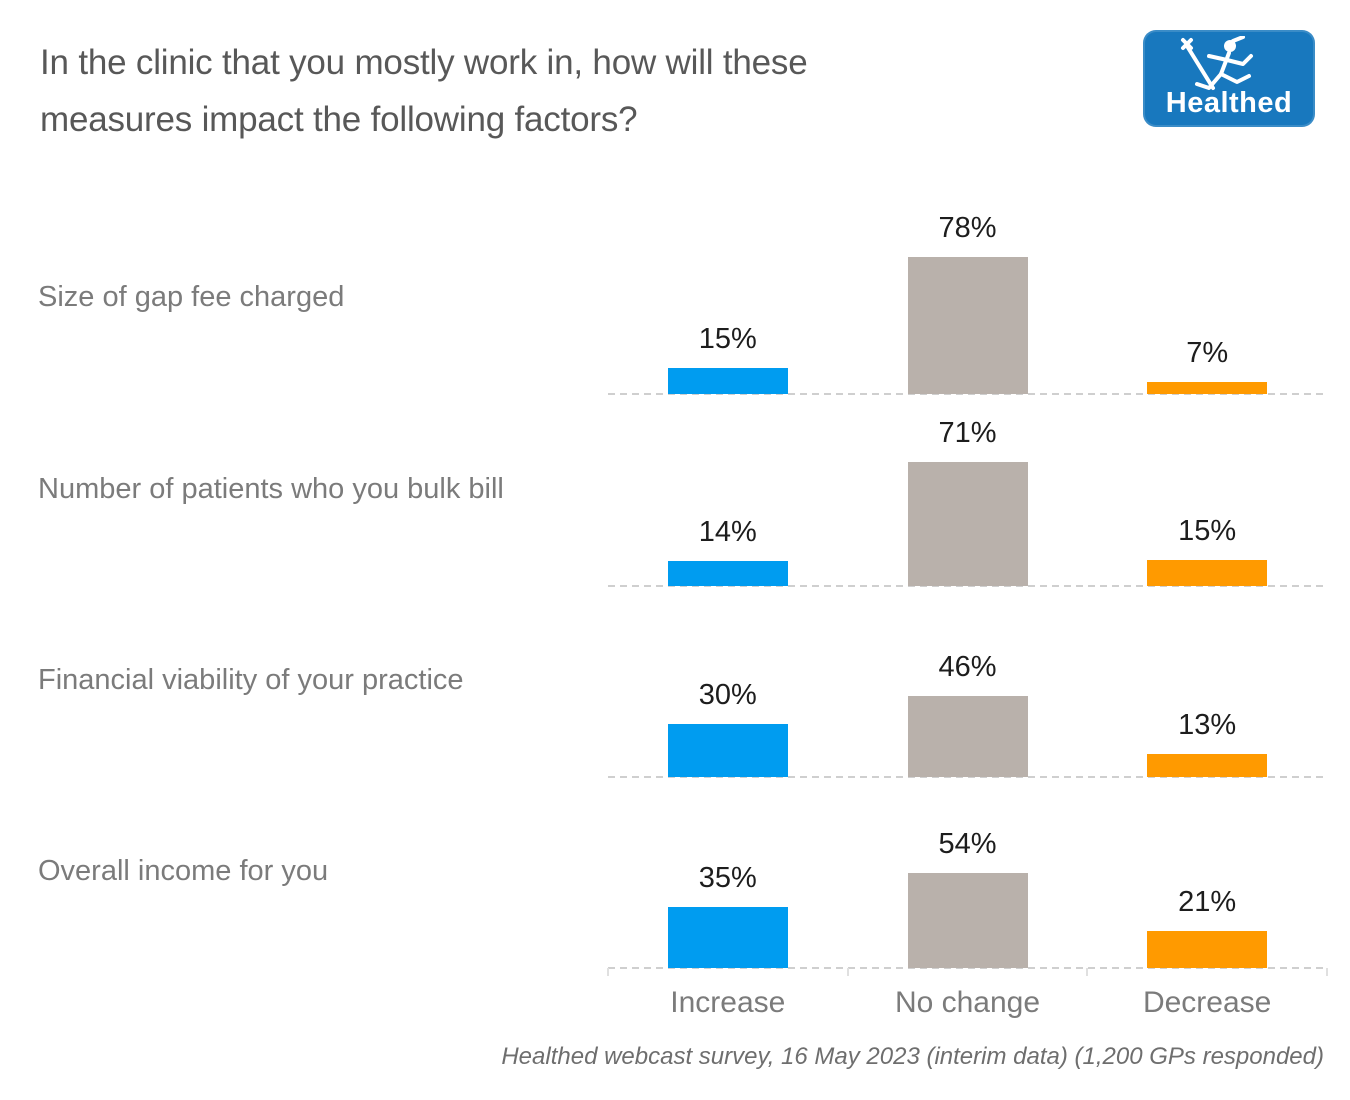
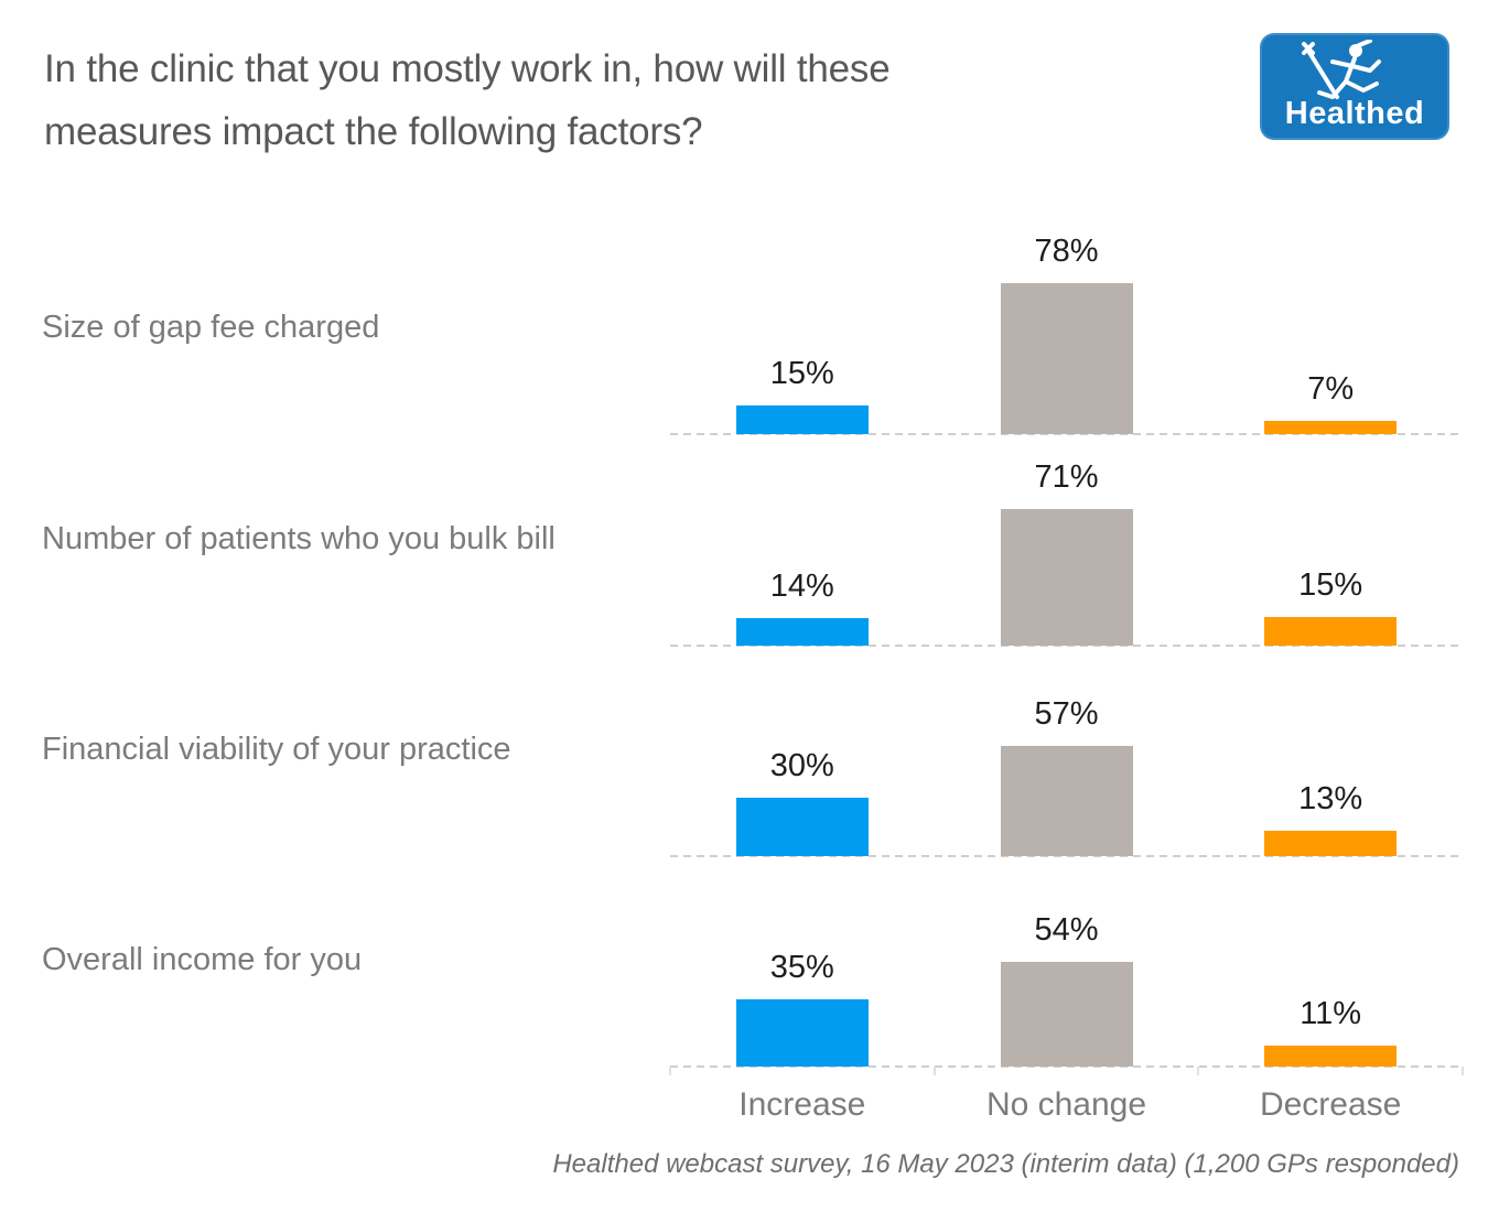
No change/Financial viability of your practice: 46% -> 57%
Decrease/Overall income for you: 21% -> 11%
